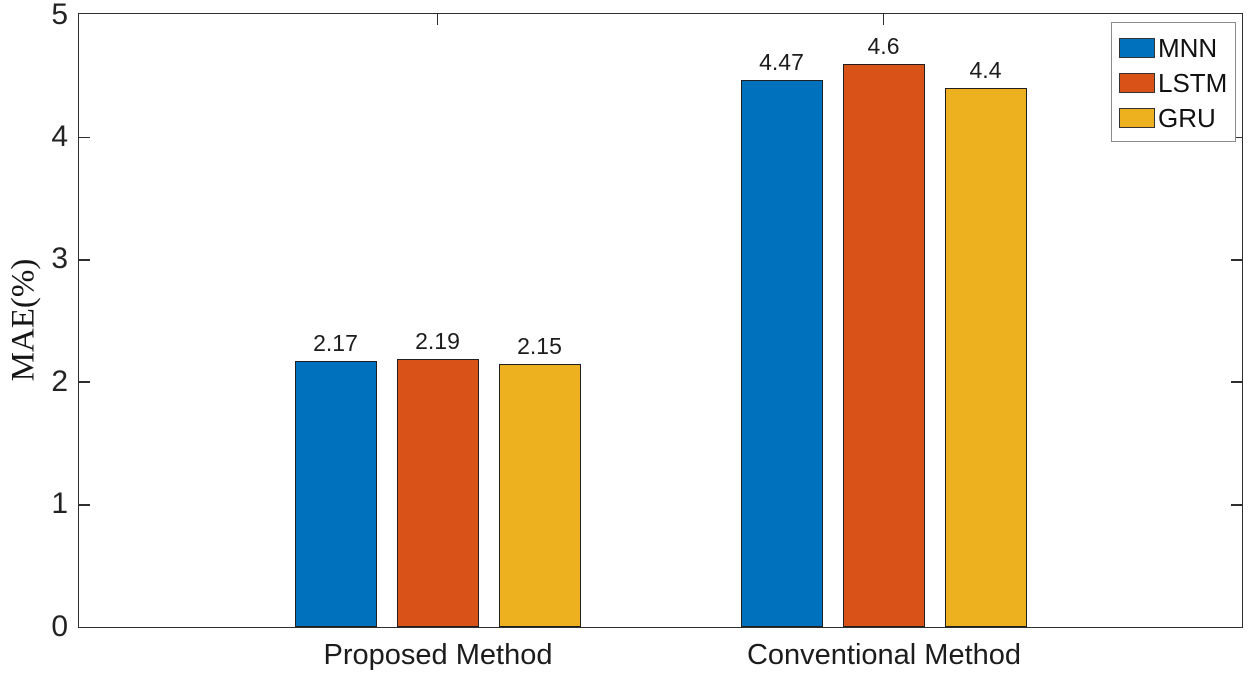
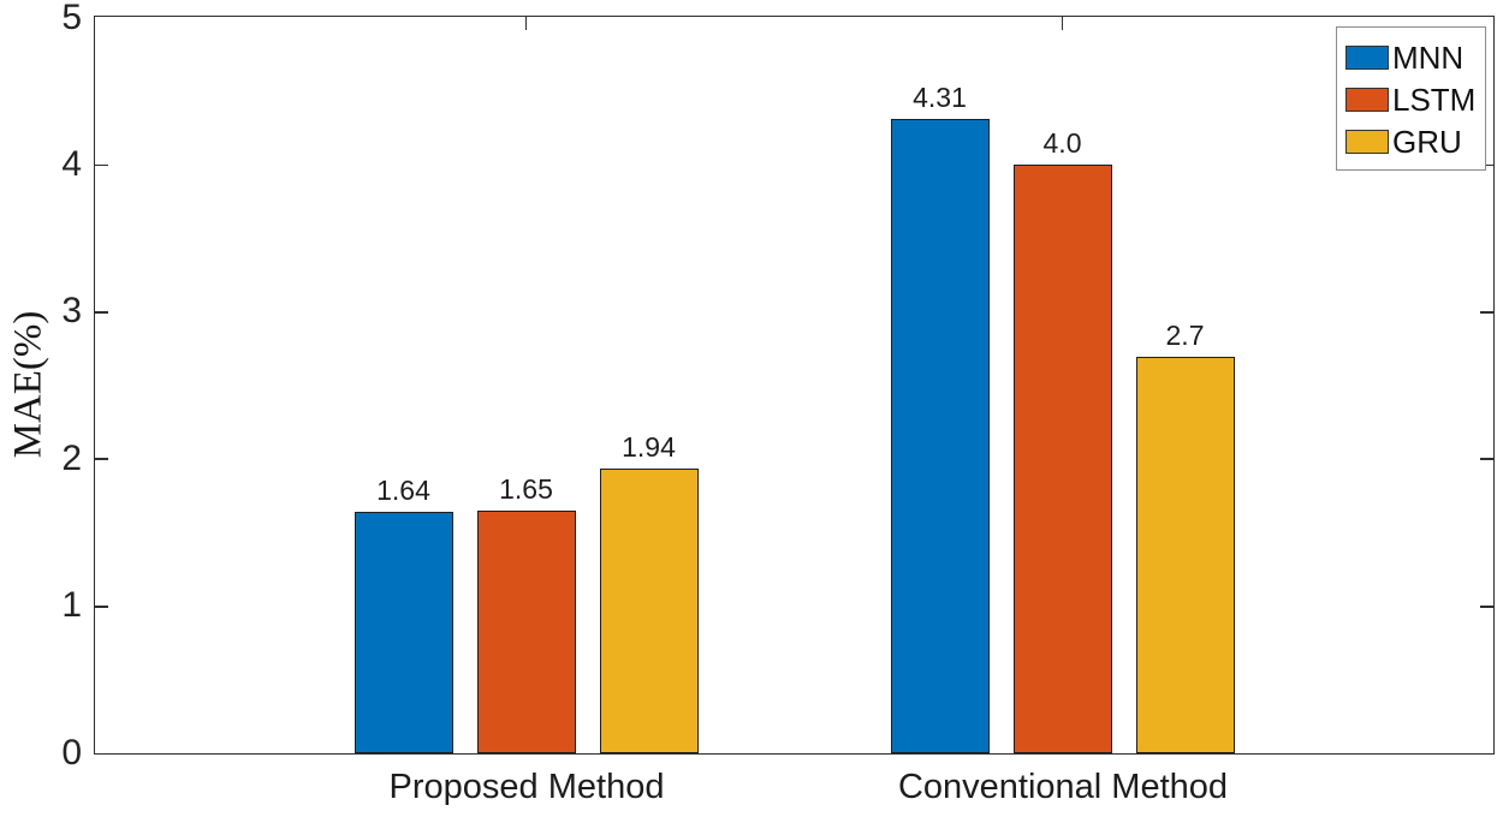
MNN/Proposed Method: 2.17 -> 1.64
LSTM/Proposed Method: 2.19 -> 1.65
GRU/Proposed Method: 2.15 -> 1.94
MNN/Conventional Method: 4.47 -> 4.31
LSTM/Conventional Method: 4.6 -> 4.0
GRU/Conventional Method: 4.4 -> 2.7
